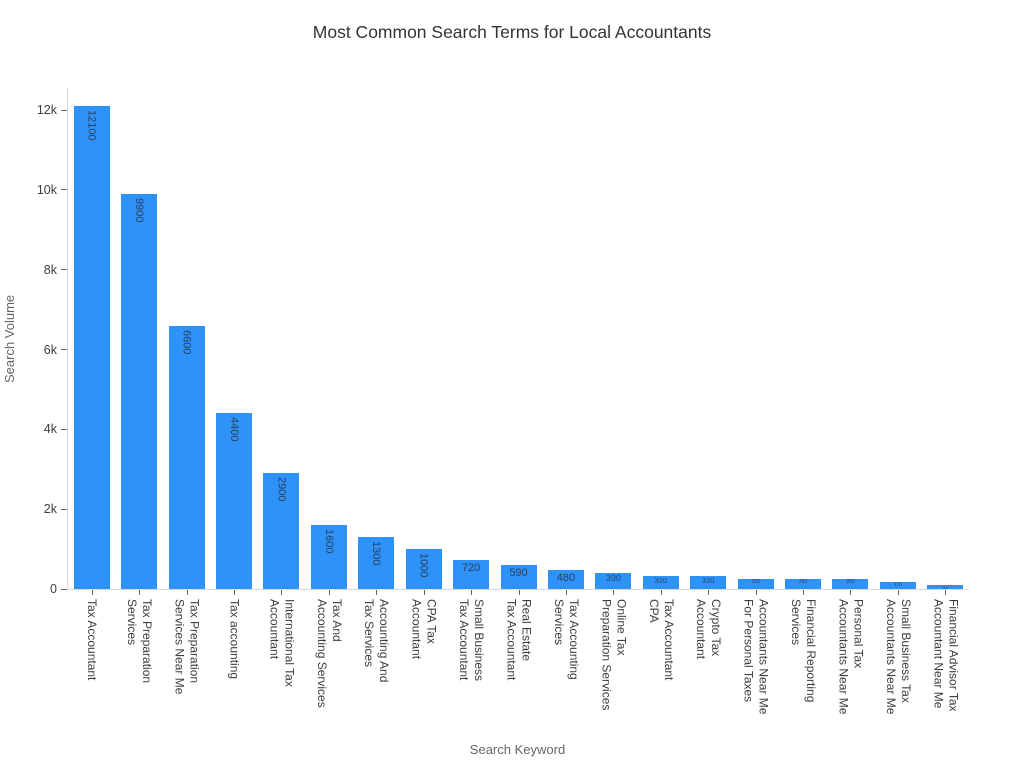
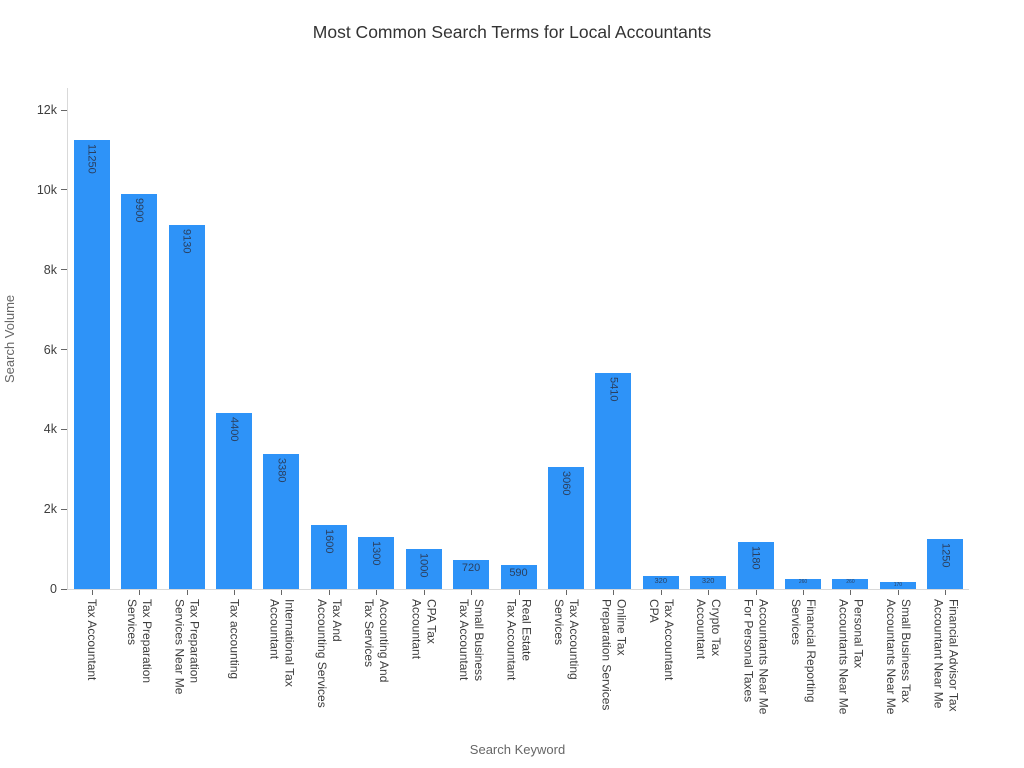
Tax Accountant: 12100 -> 11250
Tax Preparation Services Near Me: 6600 -> 9130
International Tax Accountant: 2900 -> 3380
Tax Accounting Services: 480 -> 3060
Online Tax Preparation Services: 390 -> 5410
Accountants Near Me For Personal Taxes: 260 -> 1180
Financial Advisor Tax Accountant Near Me: 90 -> 1250
